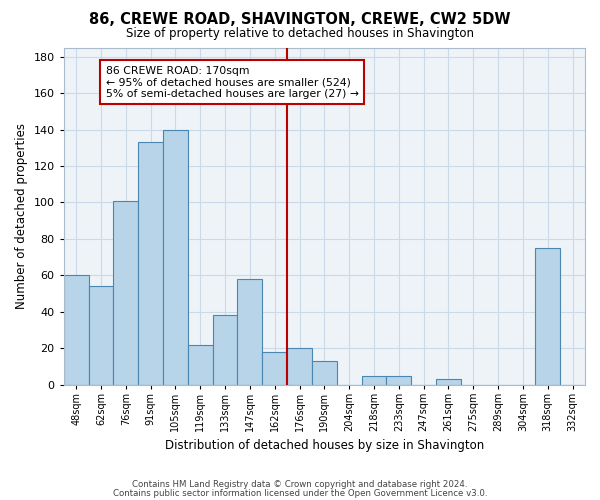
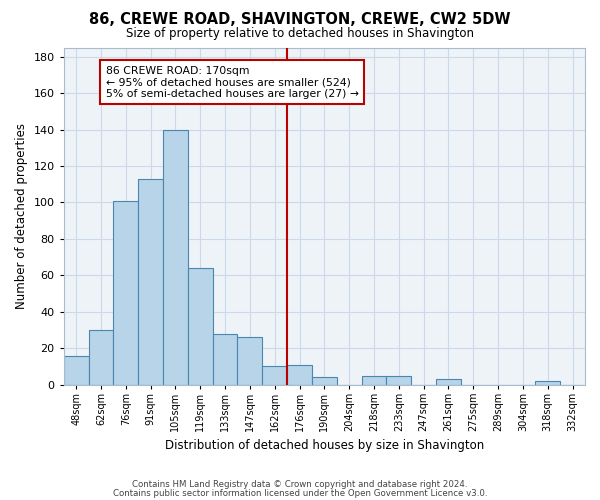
48sqm: 60 -> 16
62sqm: 54 -> 30
91sqm: 133 -> 113
119sqm: 22 -> 64
133sqm: 38 -> 28
147sqm: 58 -> 26
162sqm: 18 -> 10
176sqm: 20 -> 11
190sqm: 13 -> 4
318sqm: 75 -> 2
